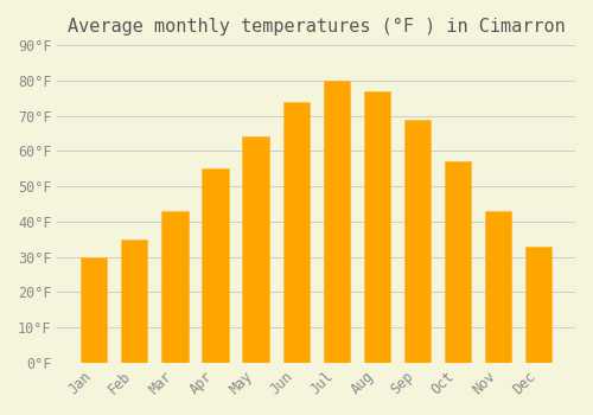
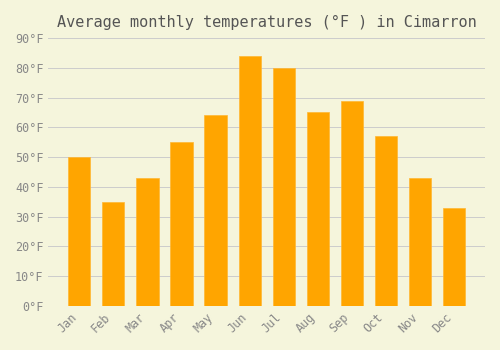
Jan: 30°F -> 50°F
Jun: 74°F -> 84°F
Aug: 77°F -> 65°F
